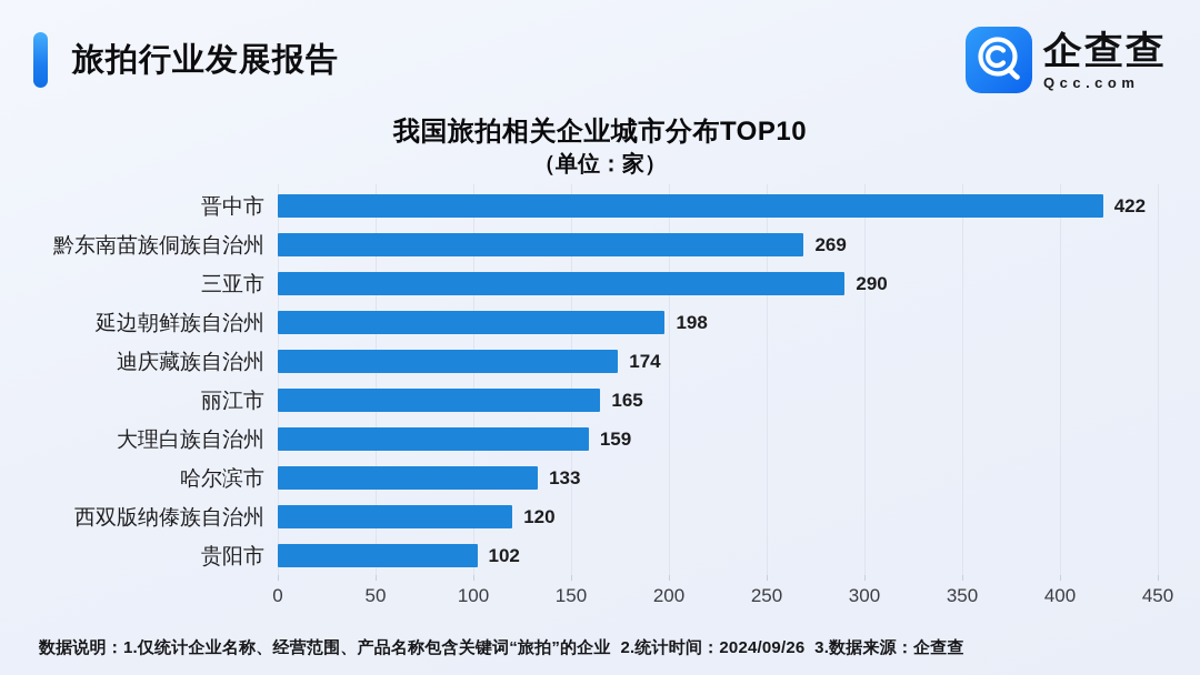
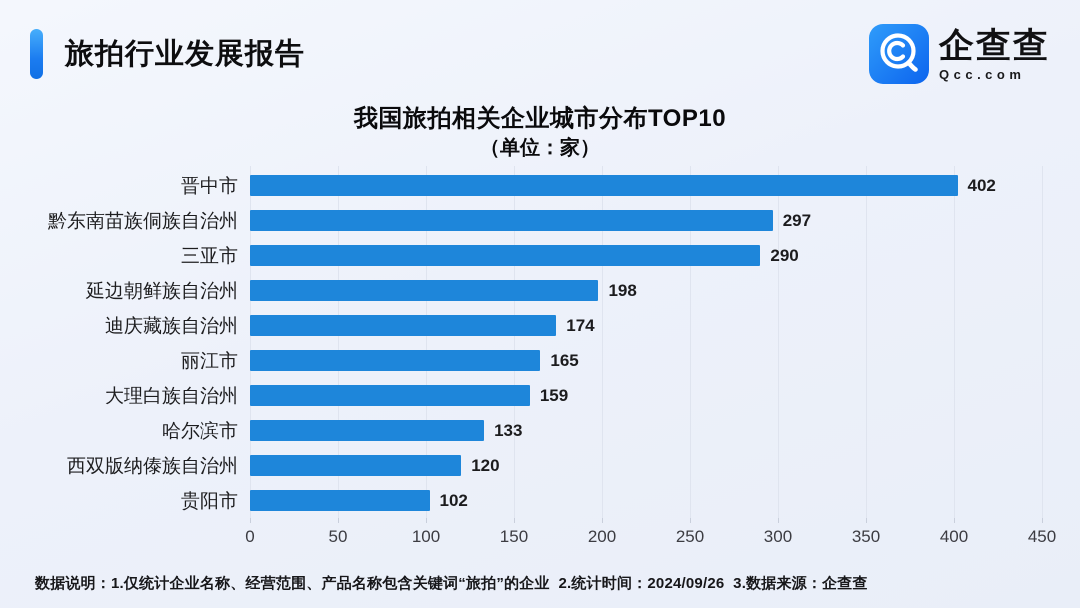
晋中市: 422 -> 402
黔东南苗族侗族自治州: 269 -> 297
